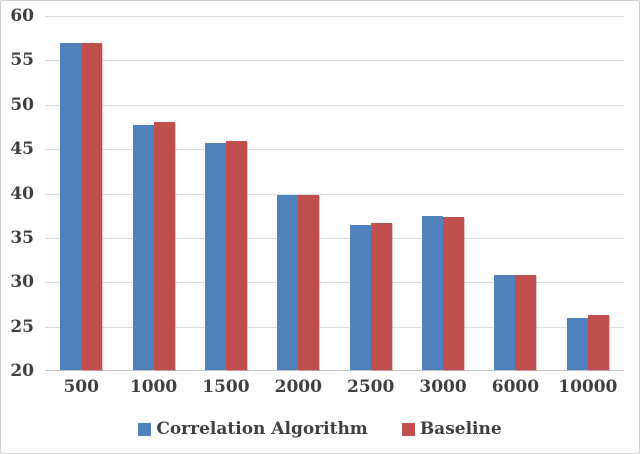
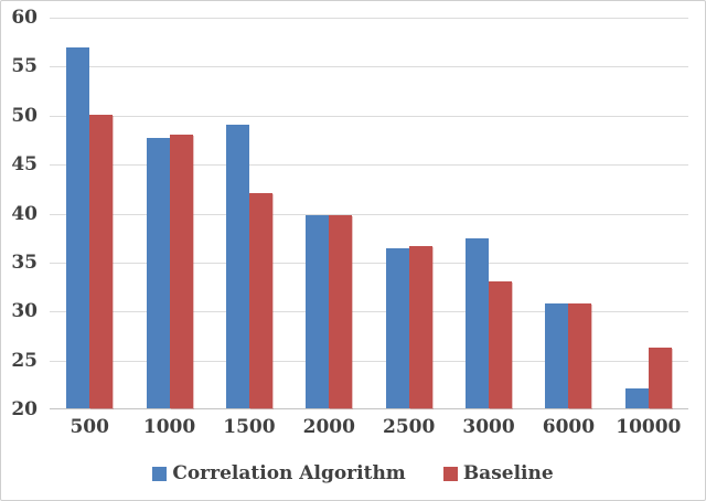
Baseline/500: 57 -> 50
Correlation Algorithm/1500: 46 -> 49
Baseline/1500: 46 -> 42
Baseline/3000: 37 -> 33
Correlation Algorithm/10000: 26 -> 22
